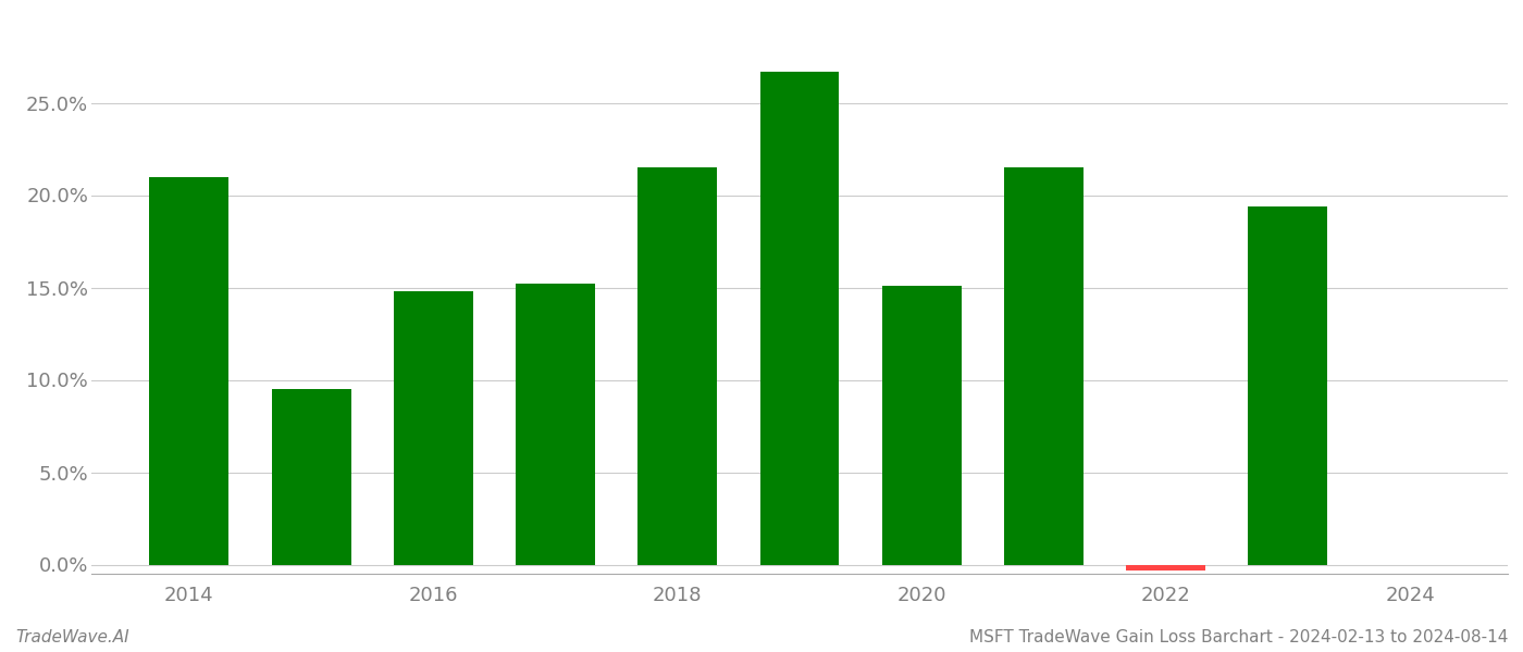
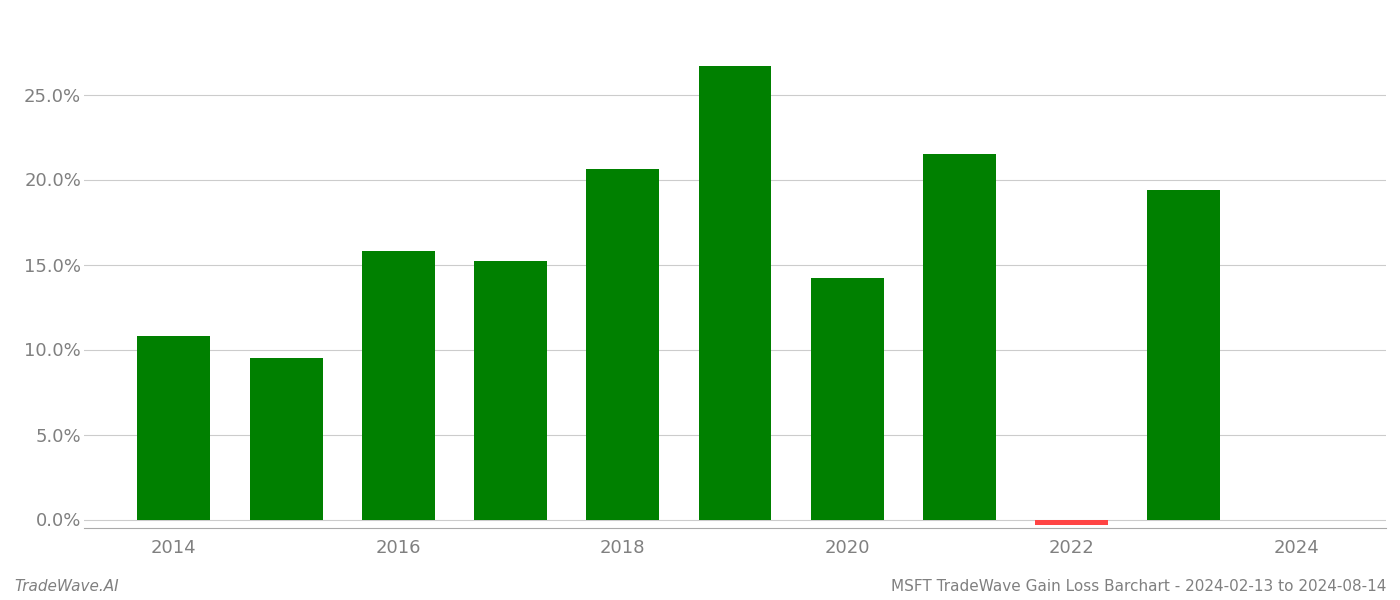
2014: 21.0% -> 10.8%
2016: 14.8% -> 15.8%
2018: 21.5% -> 20.6%
2020: 15.1% -> 14.2%
